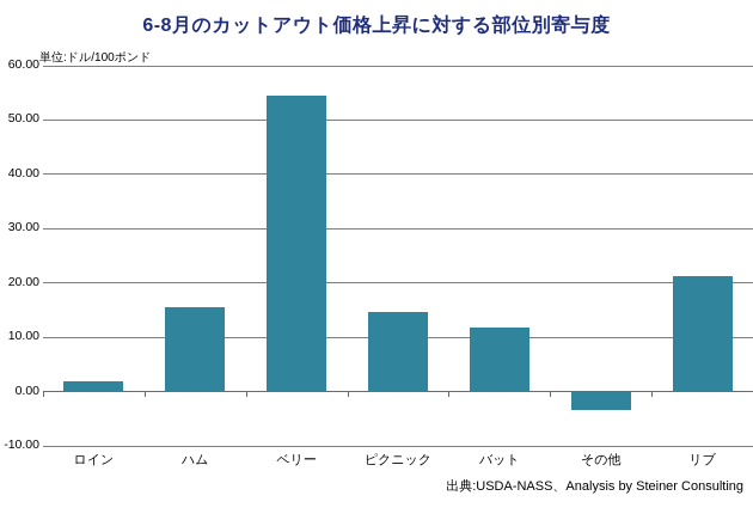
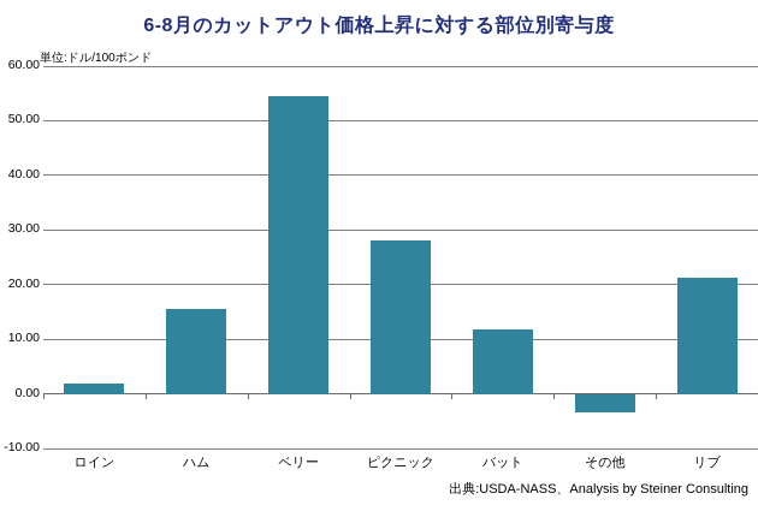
ピクニック: 15 -> 28
